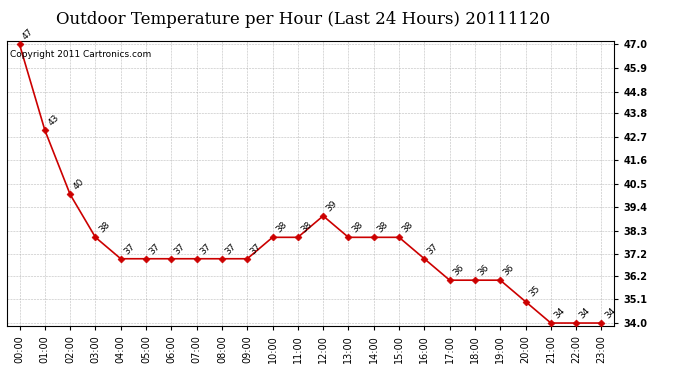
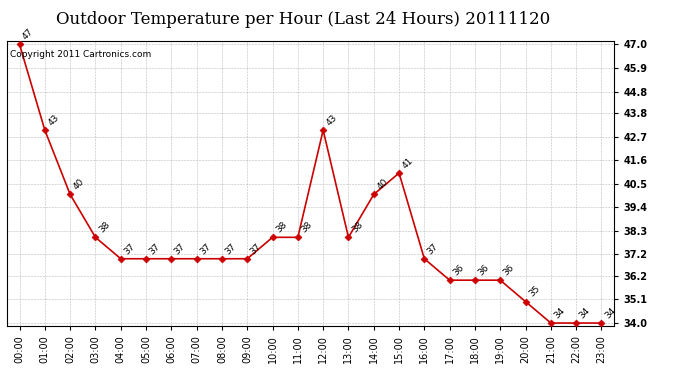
12:00: 39 -> 43
14:00: 38 -> 40
15:00: 38 -> 41
